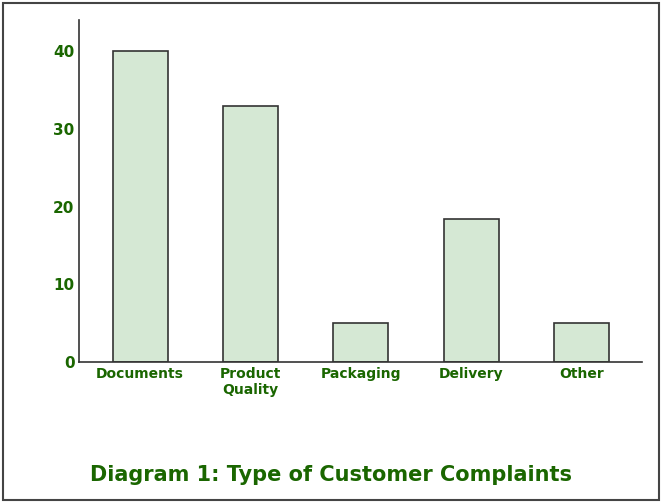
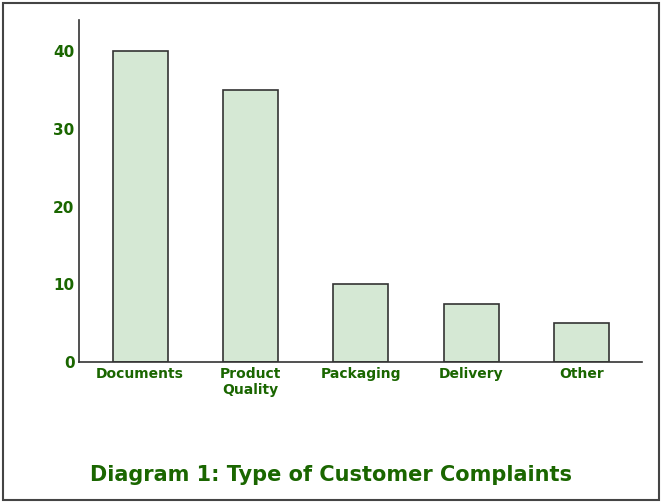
Product Quality: 33.0 -> 35.0
Packaging: 5.0 -> 10.0
Delivery: 18.4 -> 7.5
